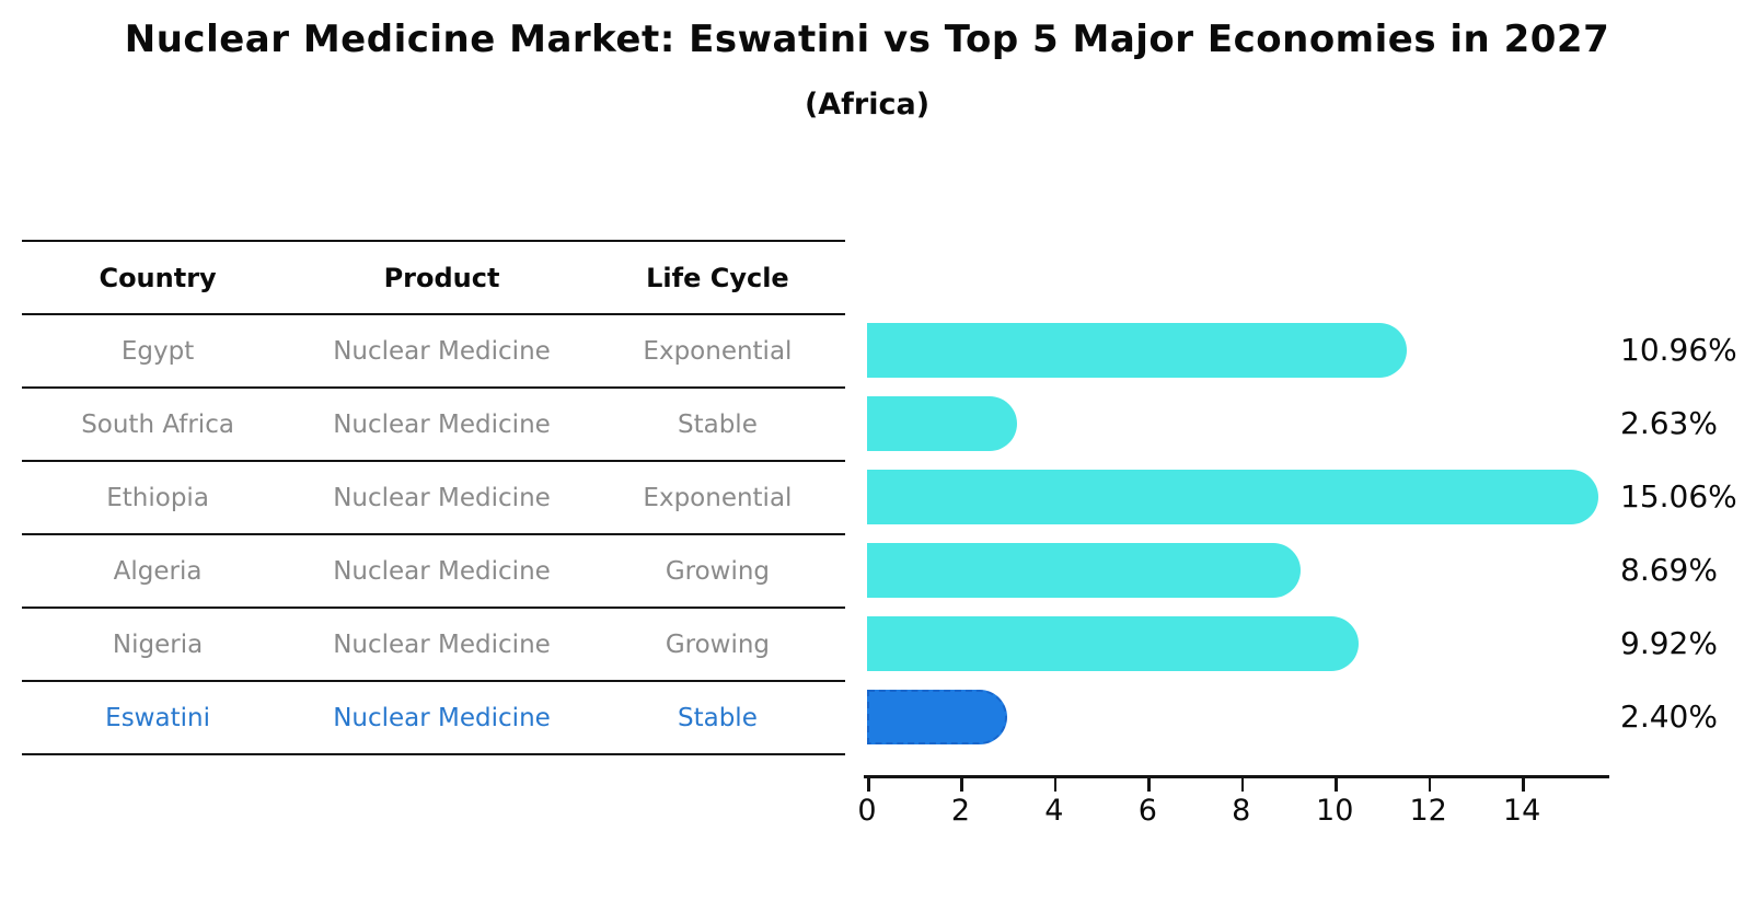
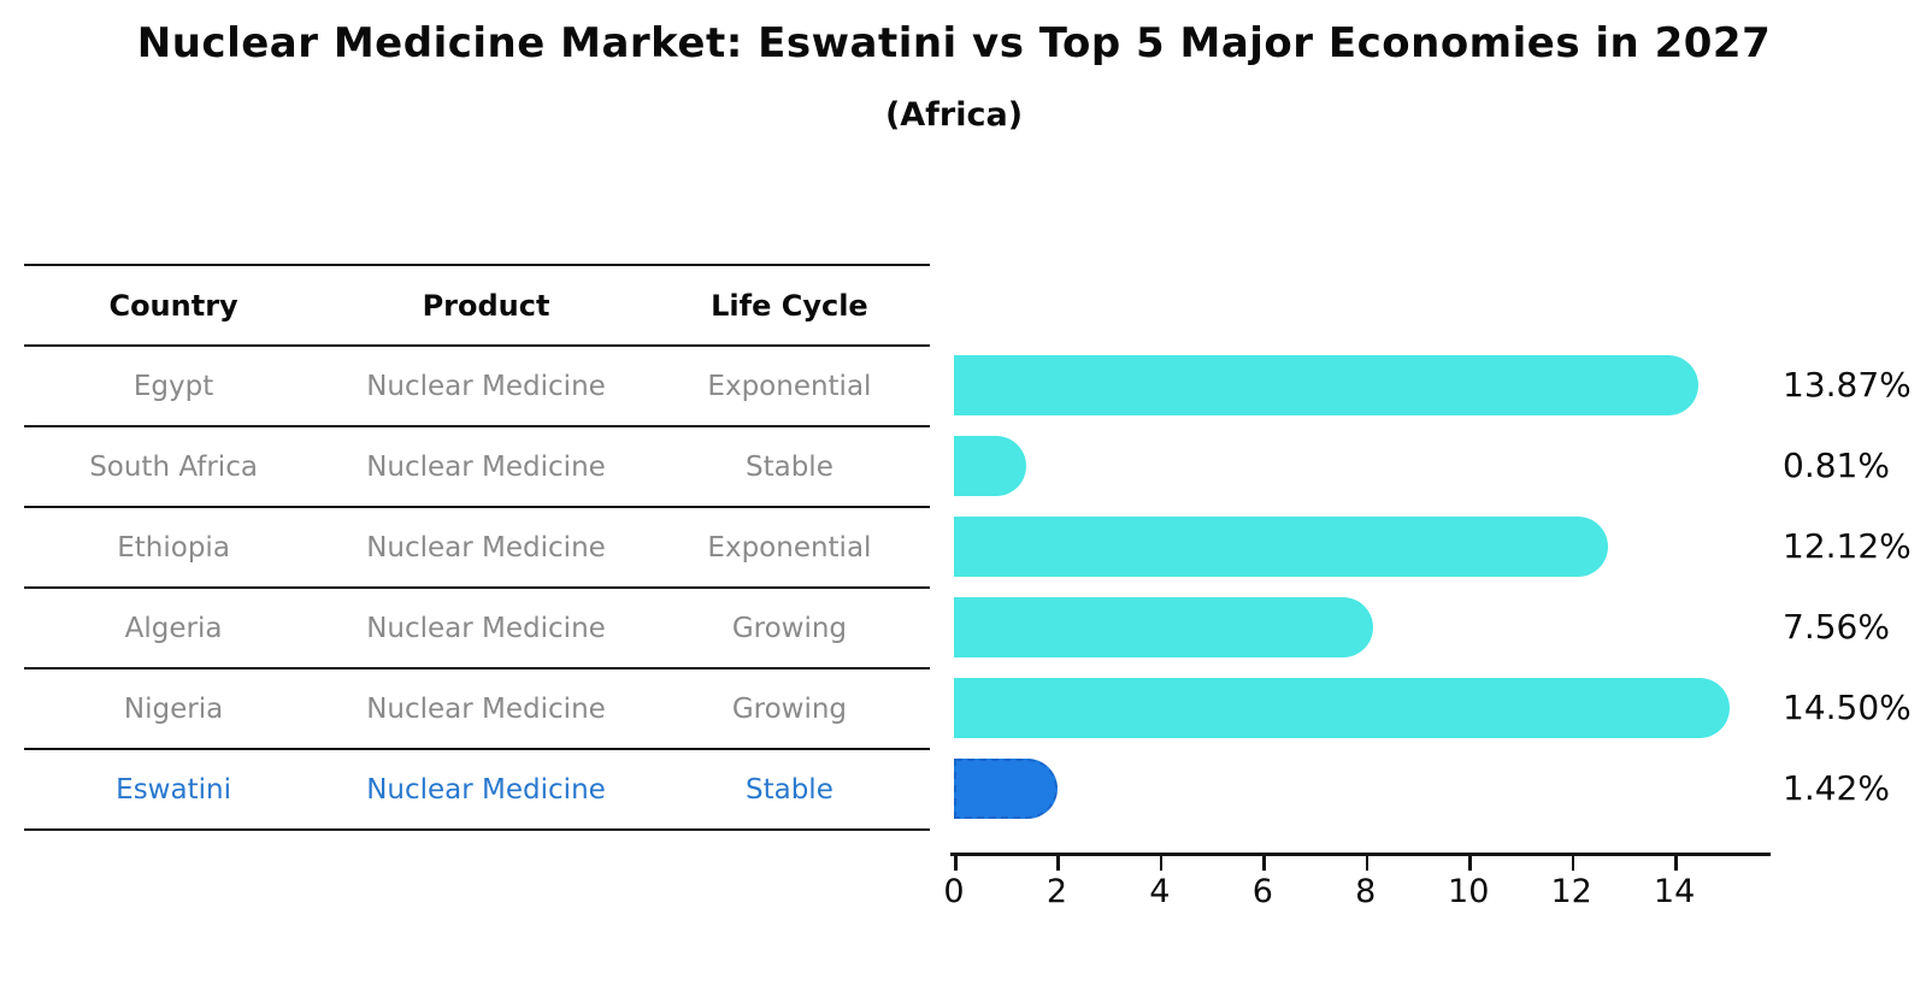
Egypt: 10.96% -> 13.87%
South Africa: 2.63% -> 0.81%
Ethiopia: 15.06% -> 12.12%
Algeria: 8.69% -> 7.56%
Nigeria: 9.92% -> 14.50%
Eswatini: 2.40% -> 1.42%
